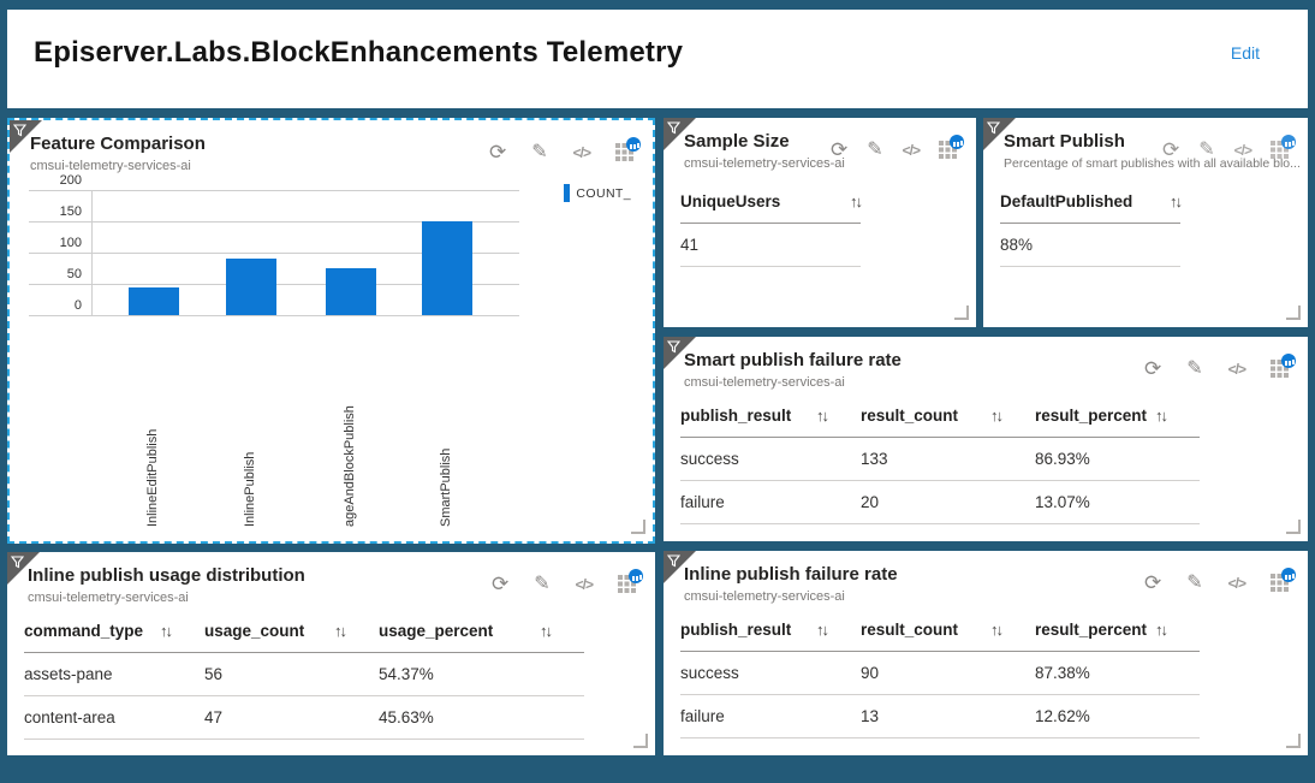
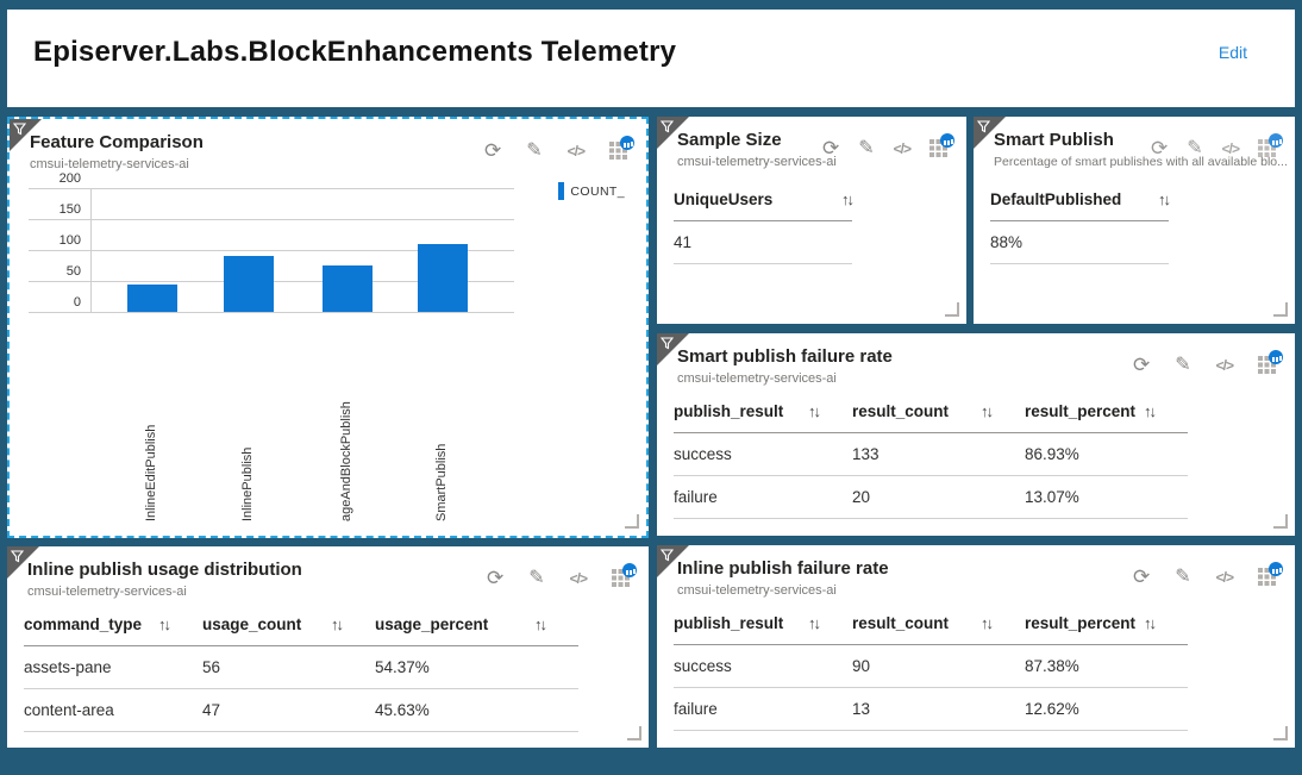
SmartPublish: 150 -> 110
